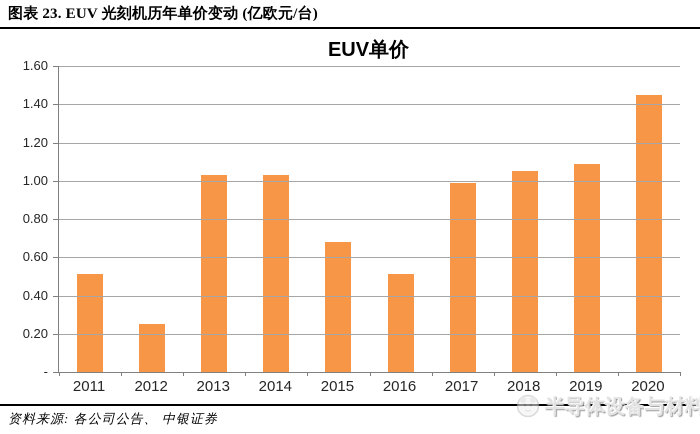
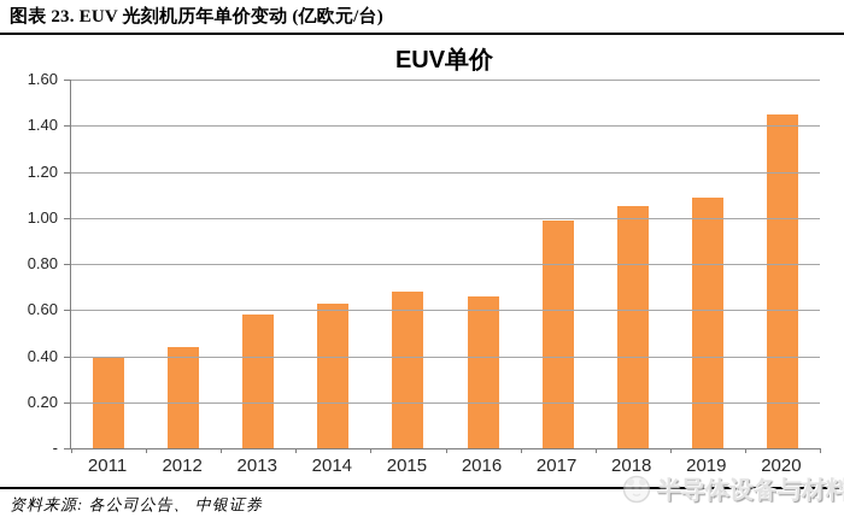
2011: 0.51 -> 0.40
2012: 0.25 -> 0.44
2013: 1.03 -> 0.58
2014: 1.03 -> 0.63
2016: 0.51 -> 0.66
